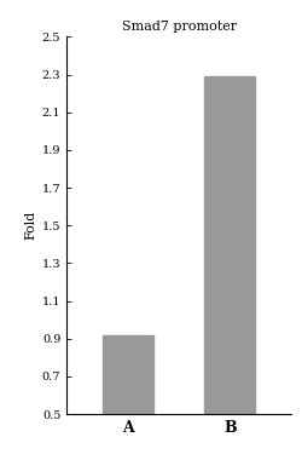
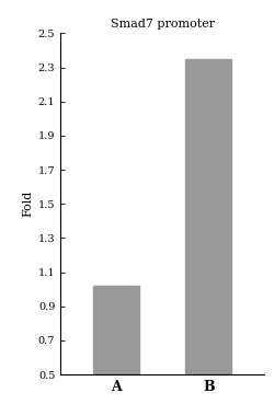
A: 0.92 -> 1.02
B: 2.29 -> 2.35
